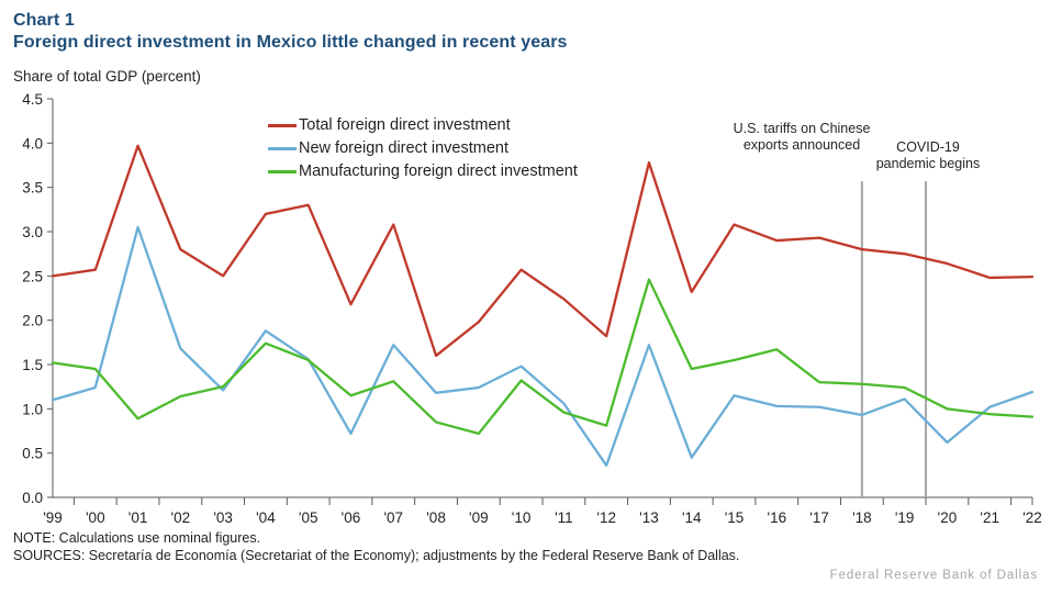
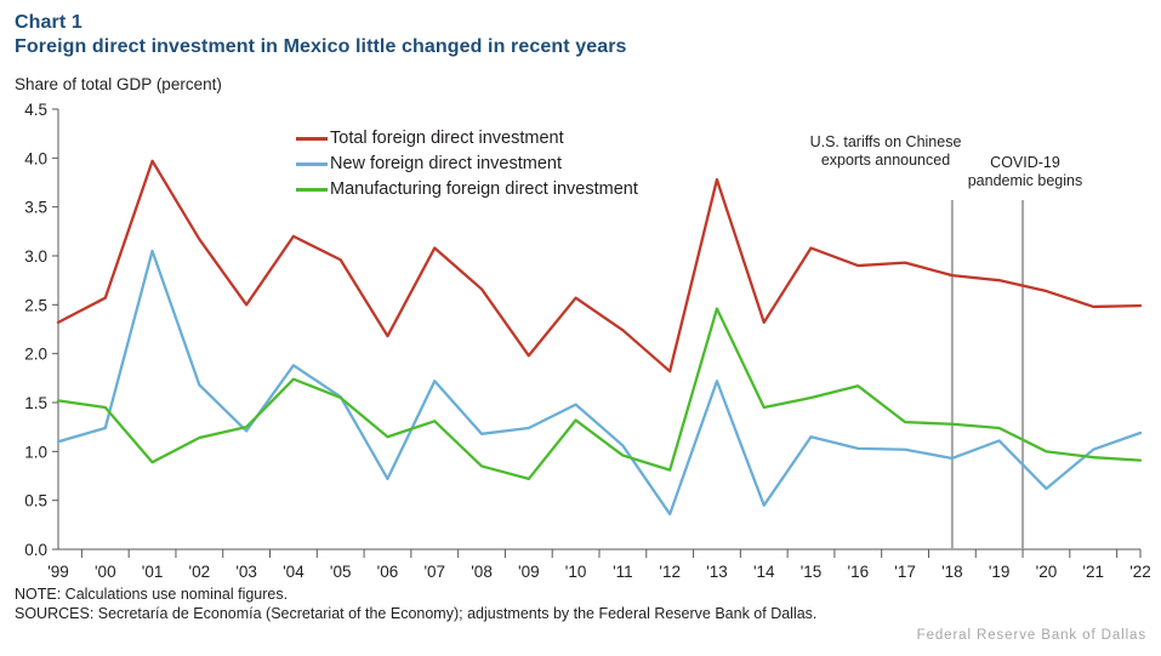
Total foreign direct investment/'99: 2.5 -> 2.3
Total foreign direct investment/'02: 2.8 -> 3.2
Total foreign direct investment/'05: 3.3 -> 3.0
Total foreign direct investment/'08: 1.6 -> 2.7
